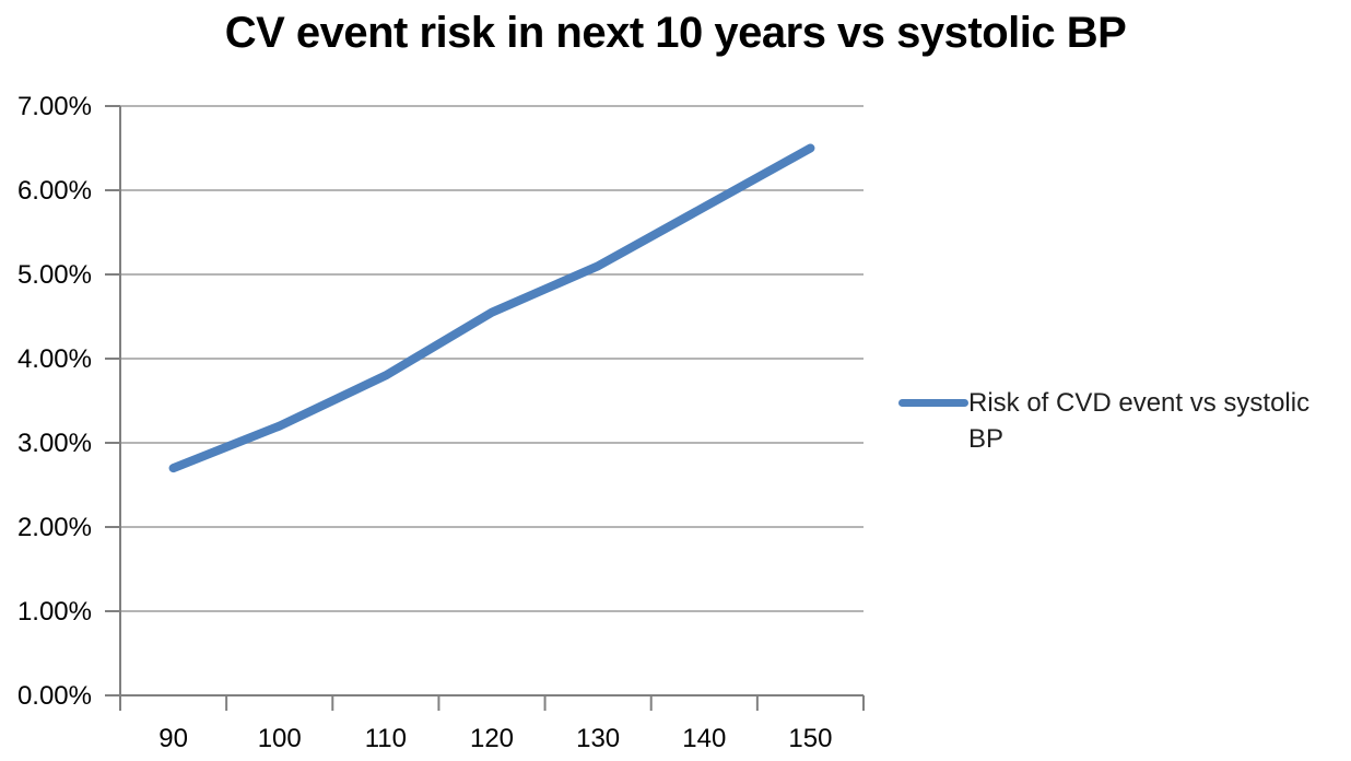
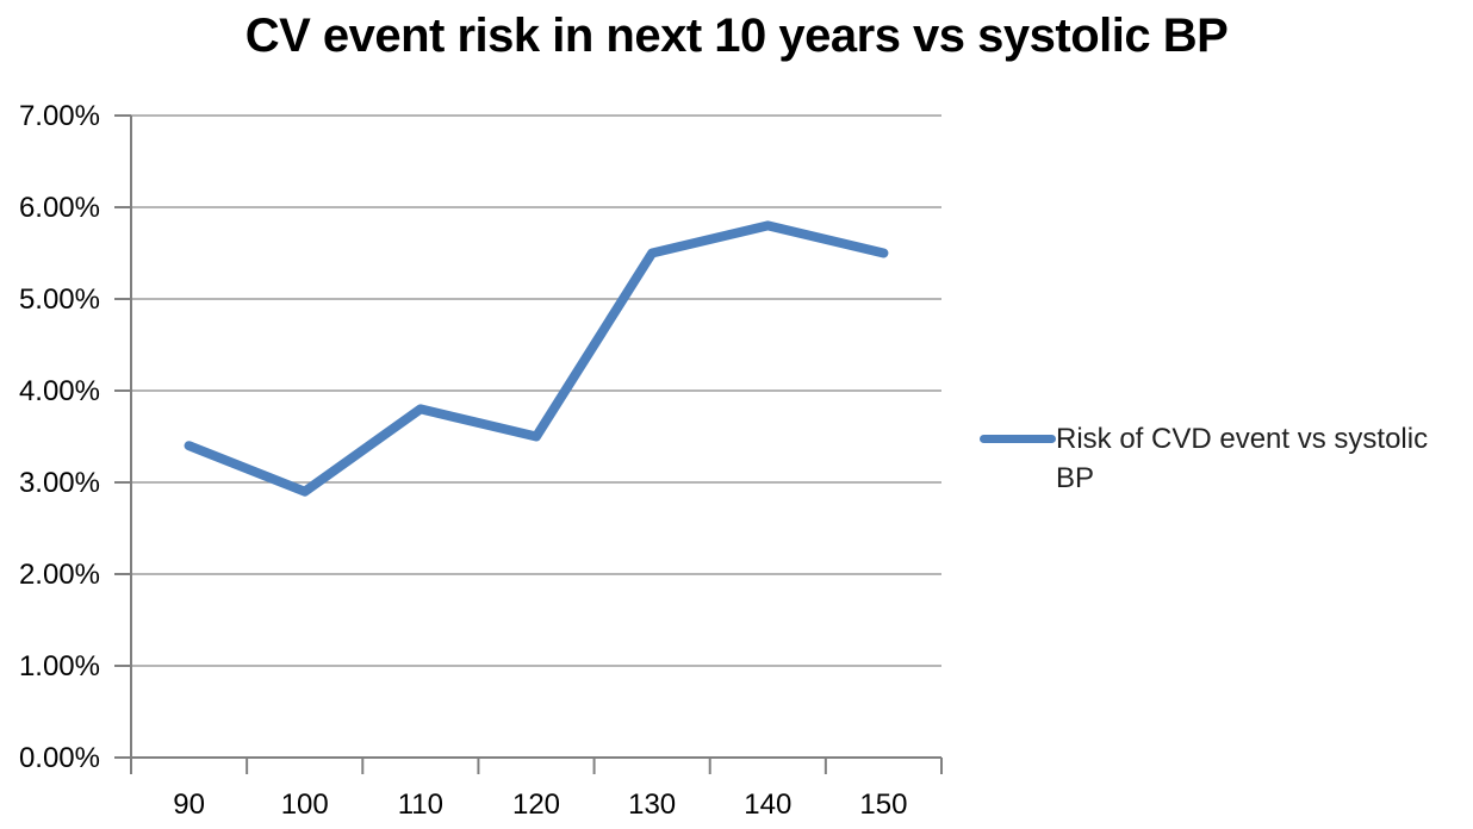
90: 2.7% -> 3.4%
100: 3.2% -> 2.9%
120: 4.5% -> 3.5%
130: 5.1% -> 5.5%
150: 6.5% -> 5.5%
